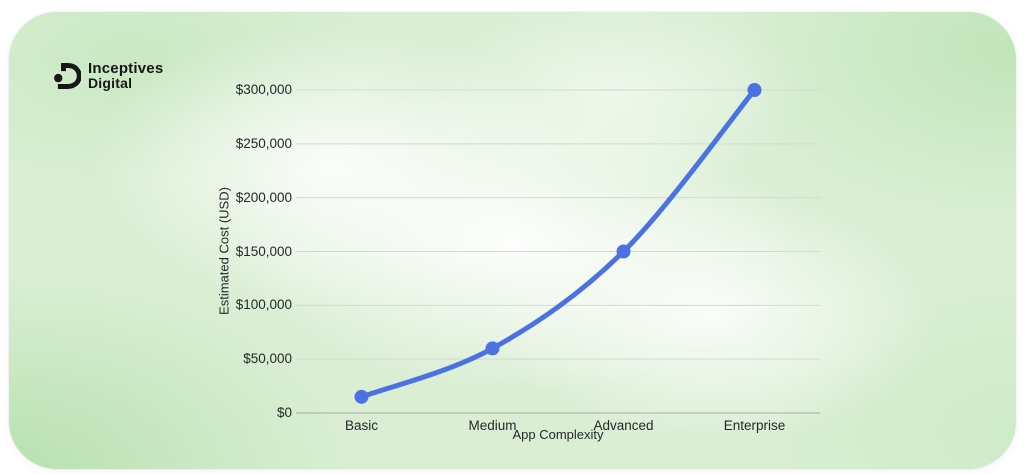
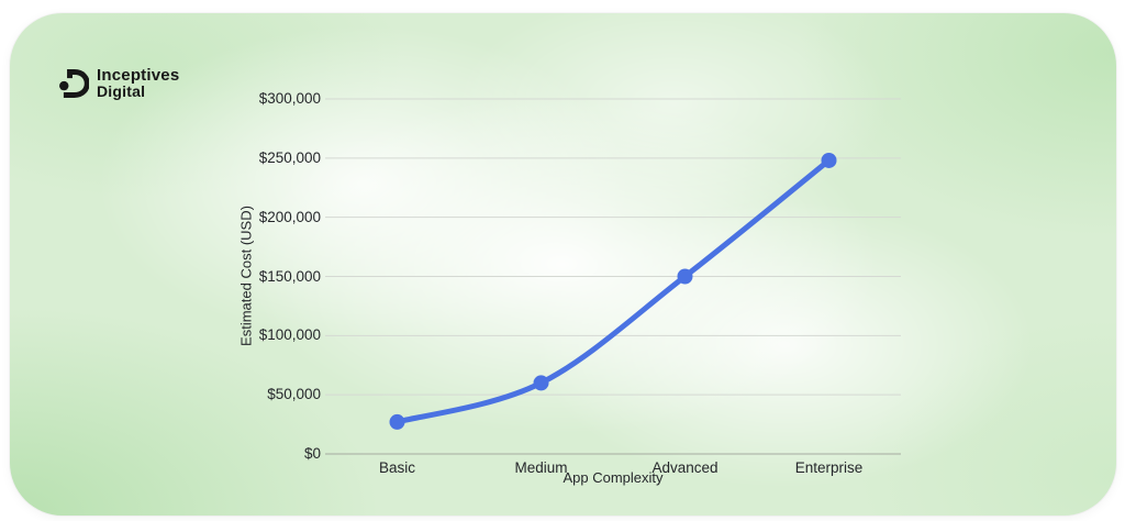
Basic: $15000 -> $27000
Enterprise: $300000 -> $248000
